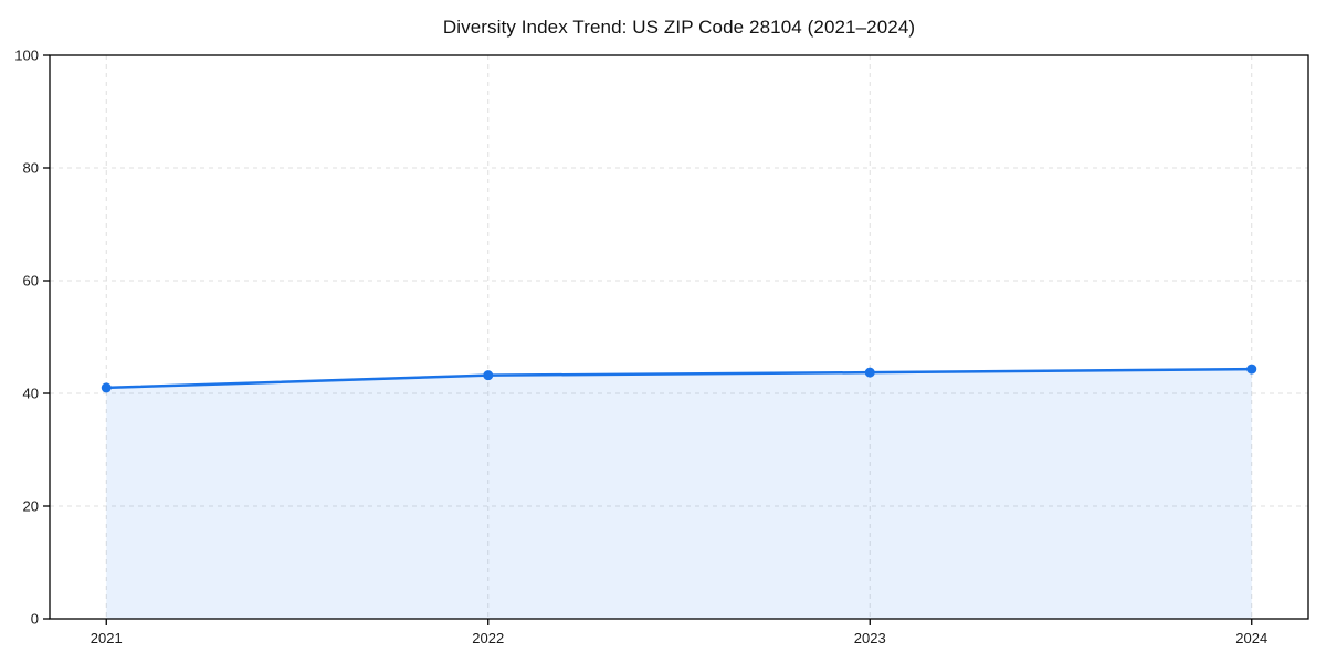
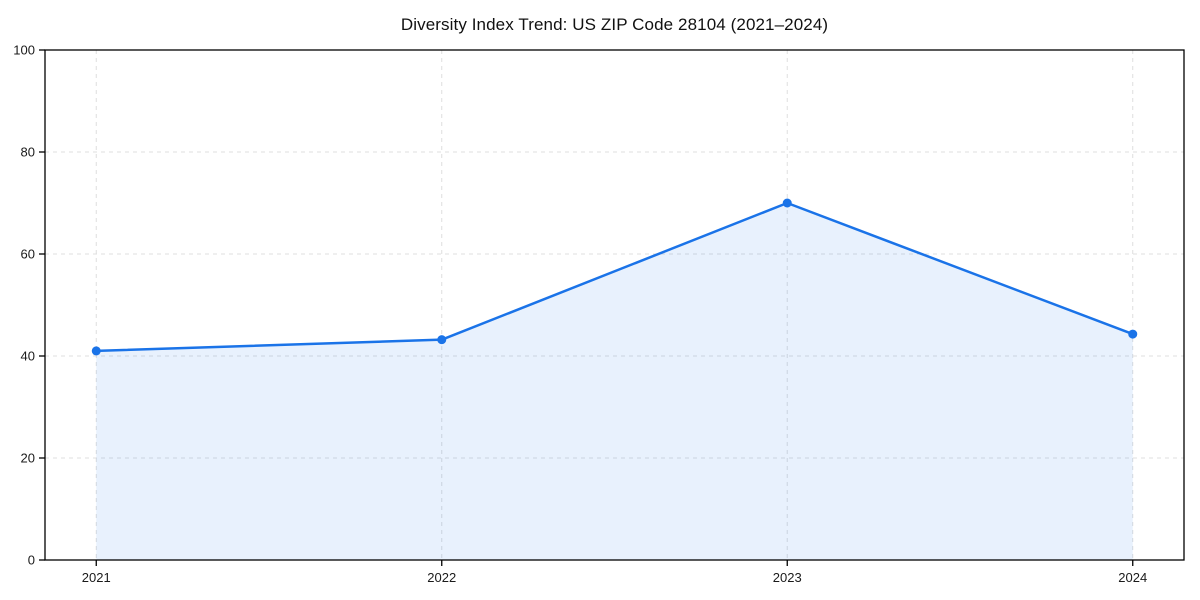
2023: 44 -> 70
